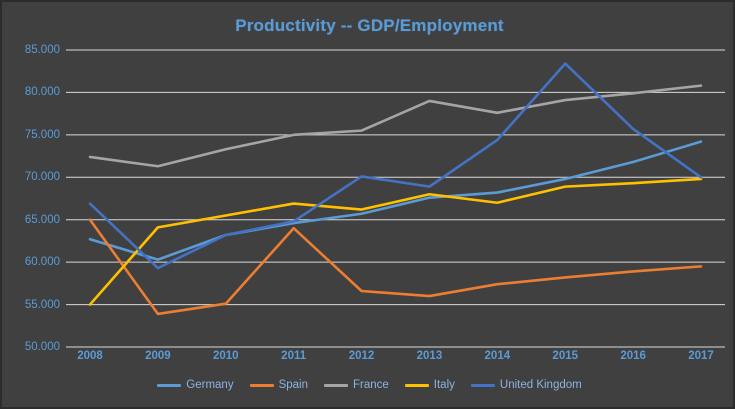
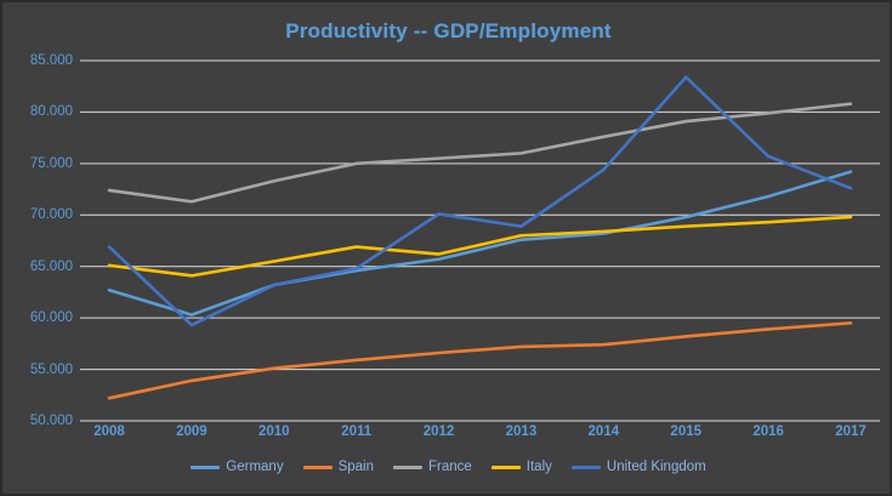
Spain/2008: 65000 -> 52000
Italy/2008: 55000 -> 65000
Spain/2011: 64000 -> 56000
Spain/2013: 56000 -> 57000
France/2013: 79000 -> 76000
Italy/2014: 67000 -> 68000
United Kingdom/2017: 70000 -> 73000
